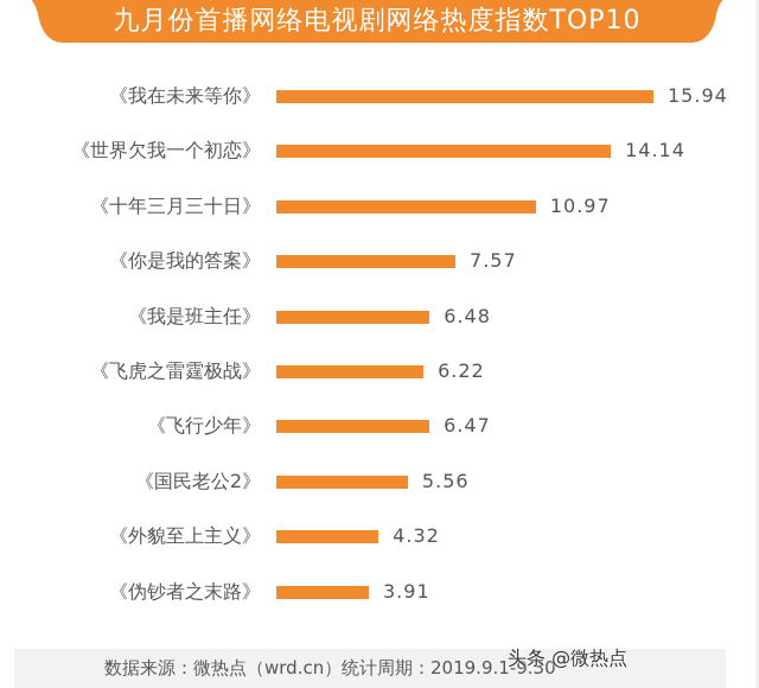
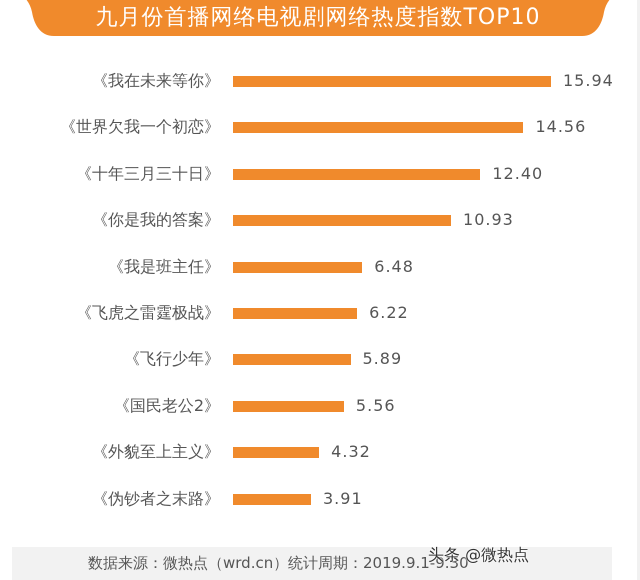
《世界欠我一个初恋》: 14.14 -> 14.56
《十年三月三十日》: 10.97 -> 12.40
《你是我的答案》: 7.57 -> 10.93
《飞行少年》: 6.47 -> 5.89
